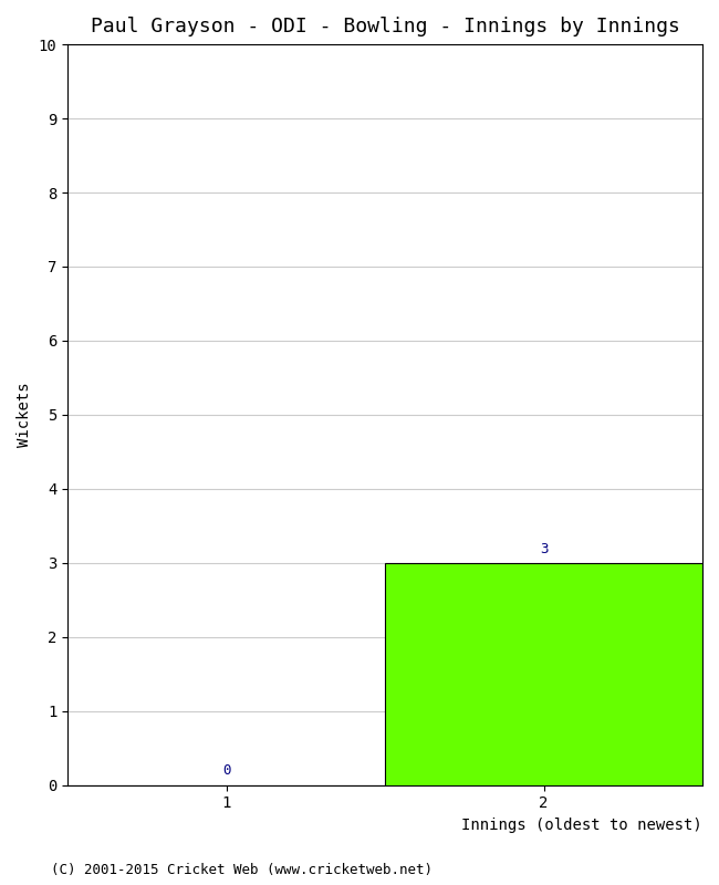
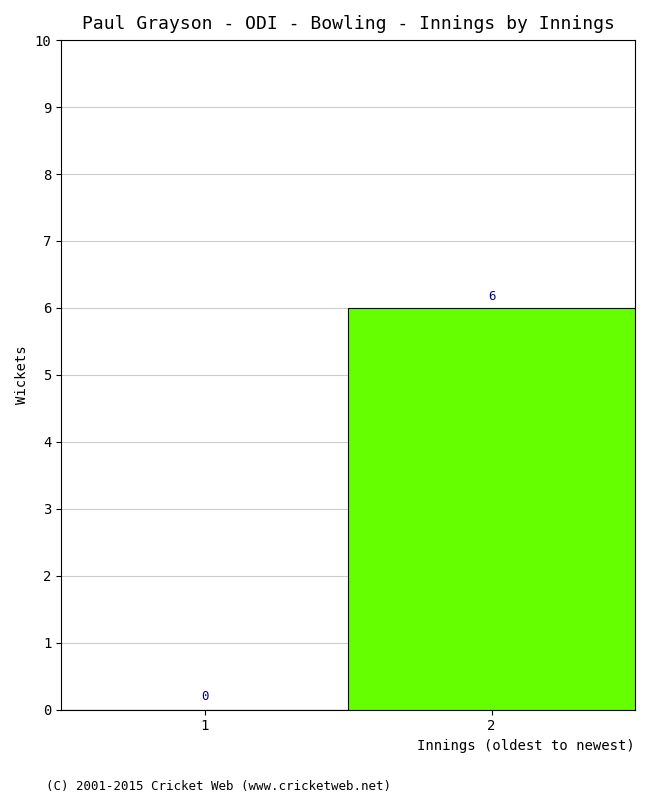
2: 3 -> 6
